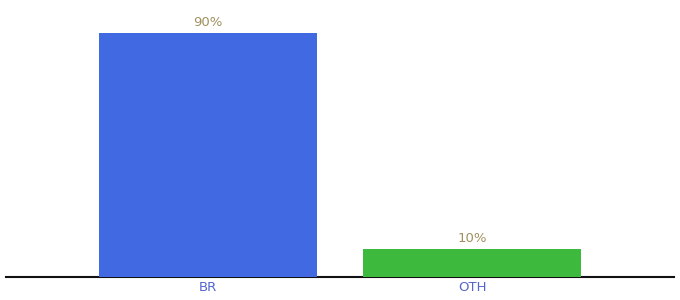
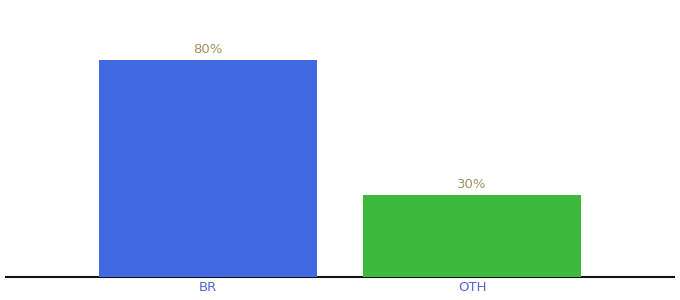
BR: 90% -> 80%
OTH: 10% -> 30%
